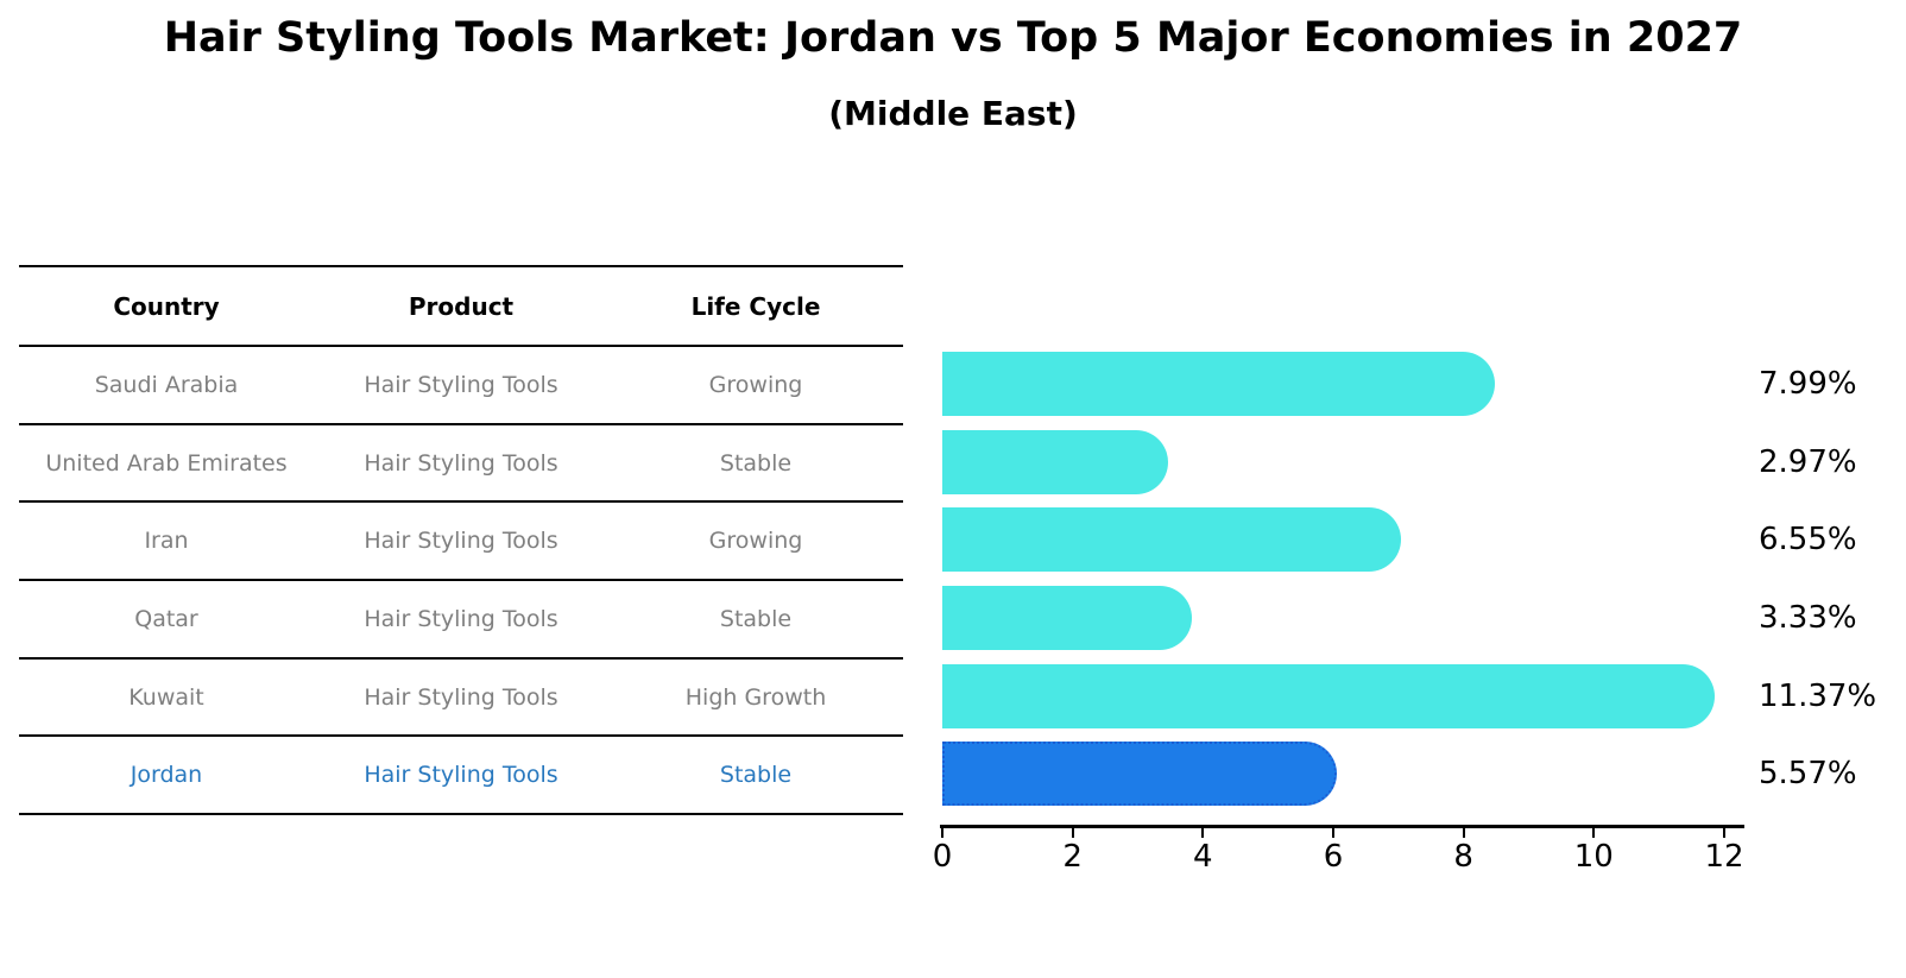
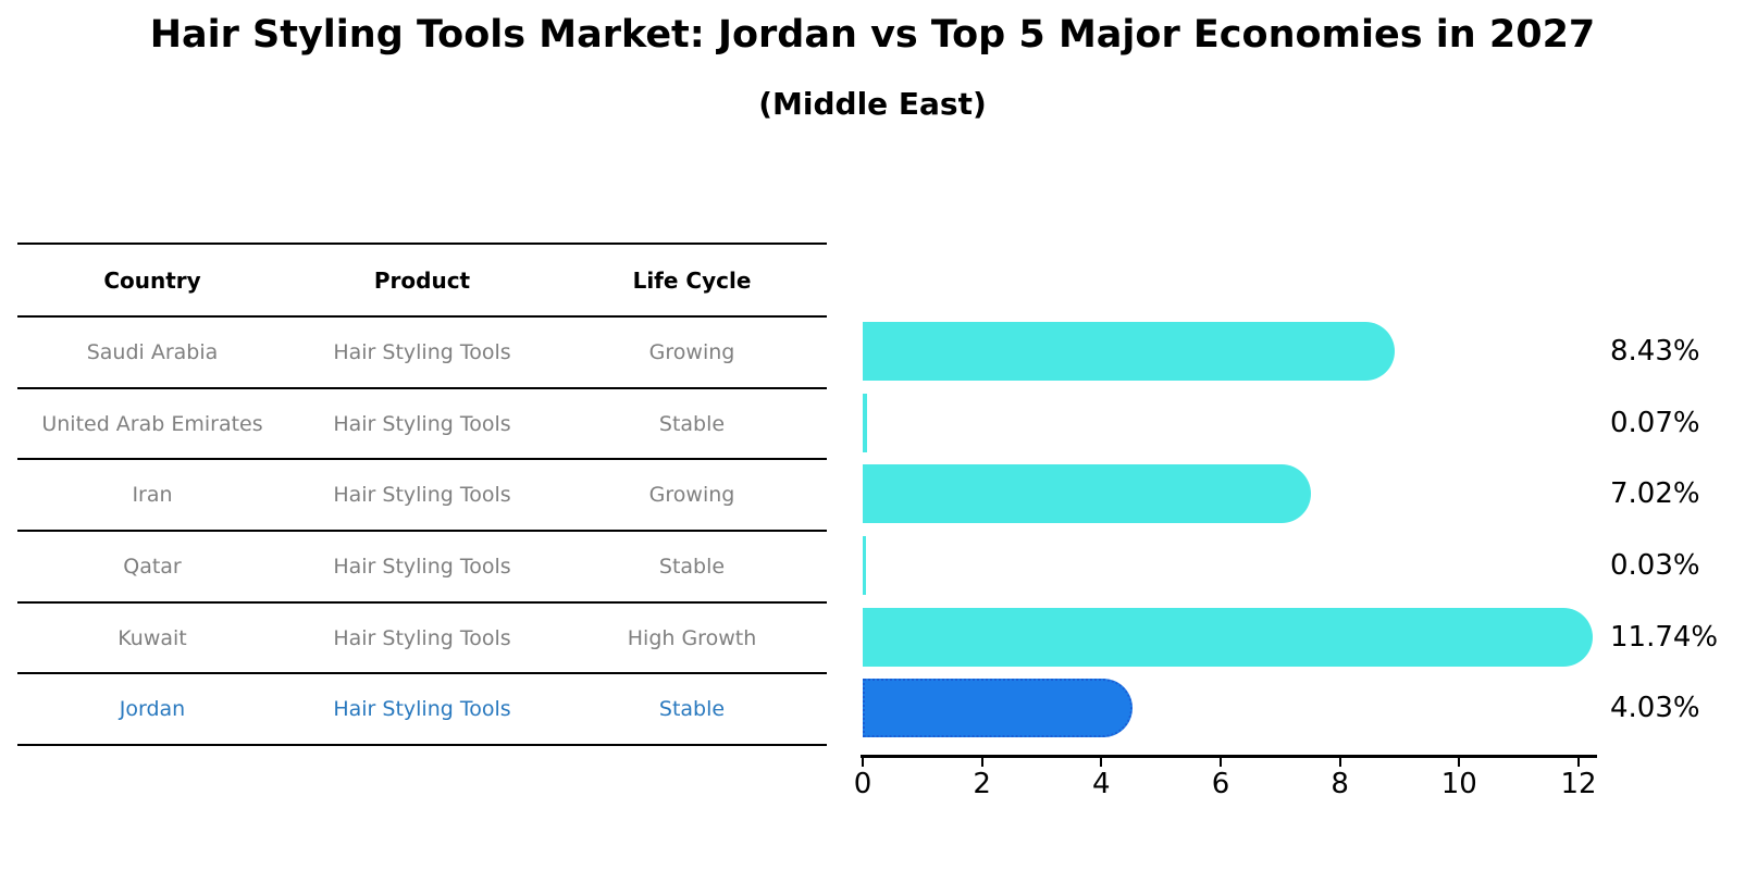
Saudi Arabia: 7.99% -> 8.43%
United Arab Emirates: 2.97% -> 0.07%
Iran: 6.55% -> 7.02%
Qatar: 3.33% -> 0.03%
Kuwait: 11.37% -> 11.74%
Jordan: 5.57% -> 4.03%
